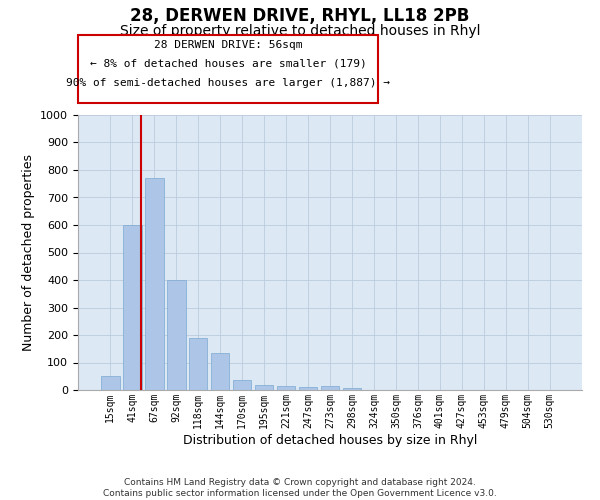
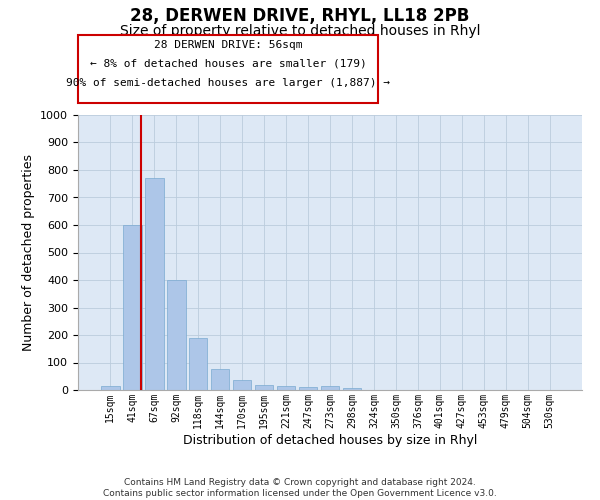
15sqm: 50 -> 15
144sqm: 135 -> 77
